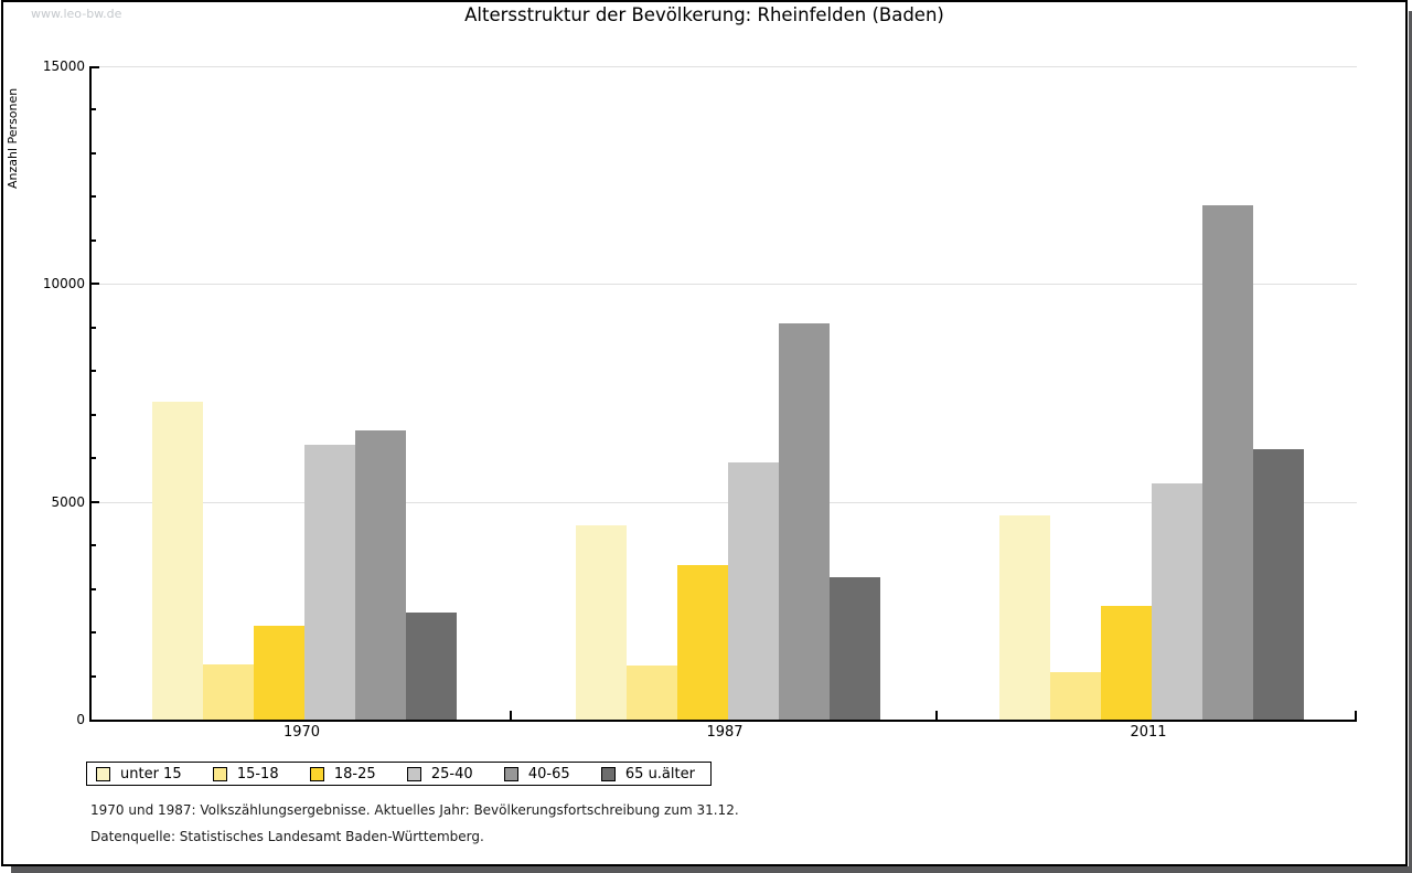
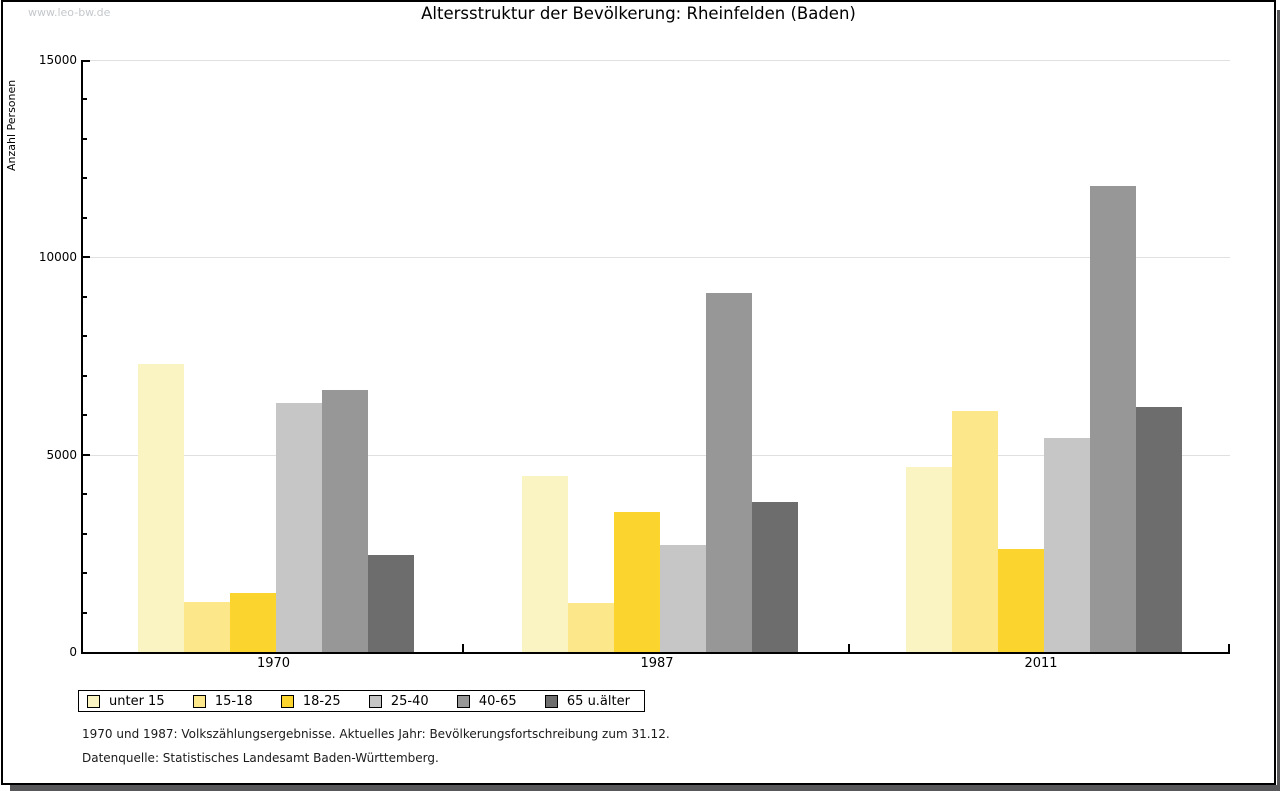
18-25/1970: 2200 -> 1500
25-40/1987: 5900 -> 2700
65 u.älter/1987: 3300 -> 3800
15-18/2011: 1100 -> 6100
